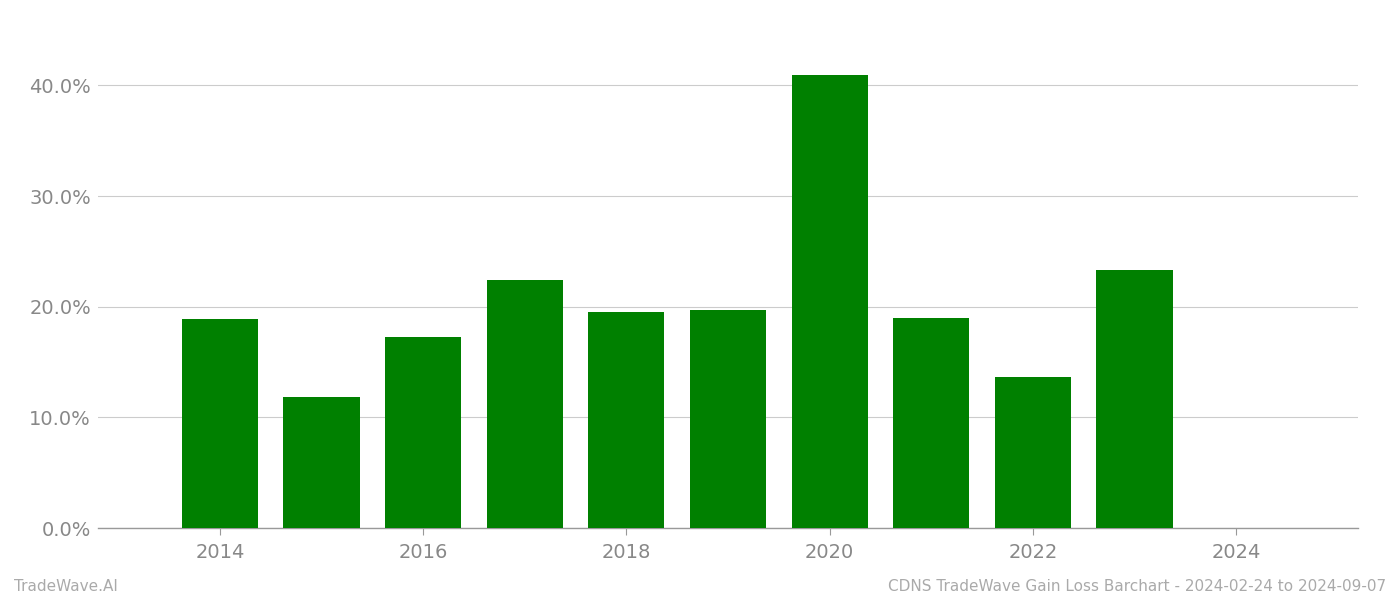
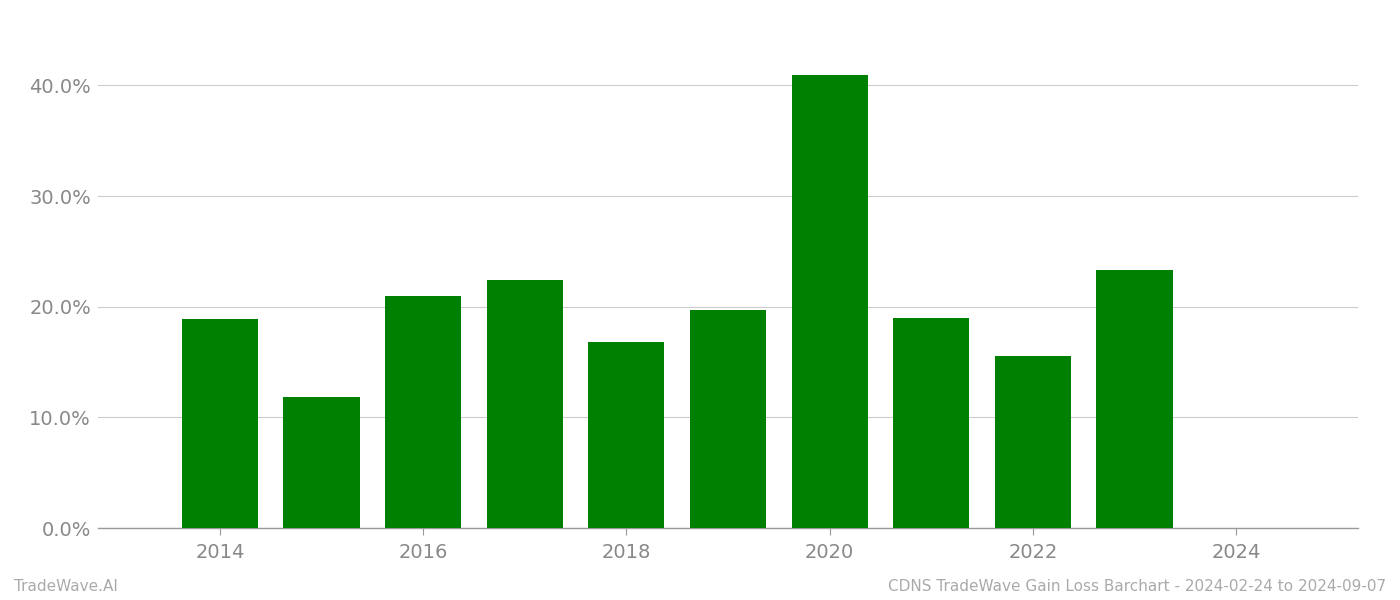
2016: 17.3% -> 21.0%
2018: 19.5% -> 16.8%
2022: 13.6% -> 15.5%
